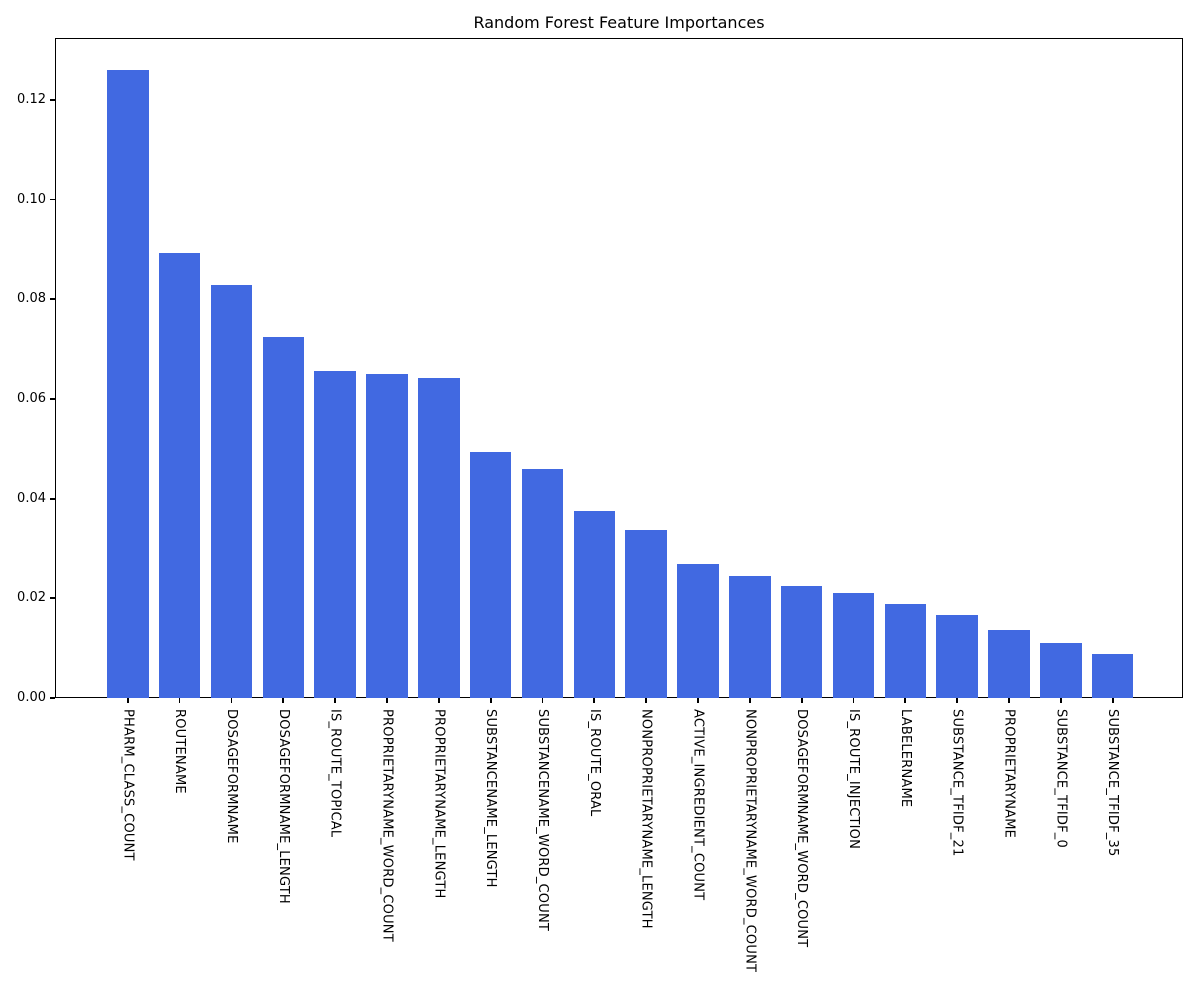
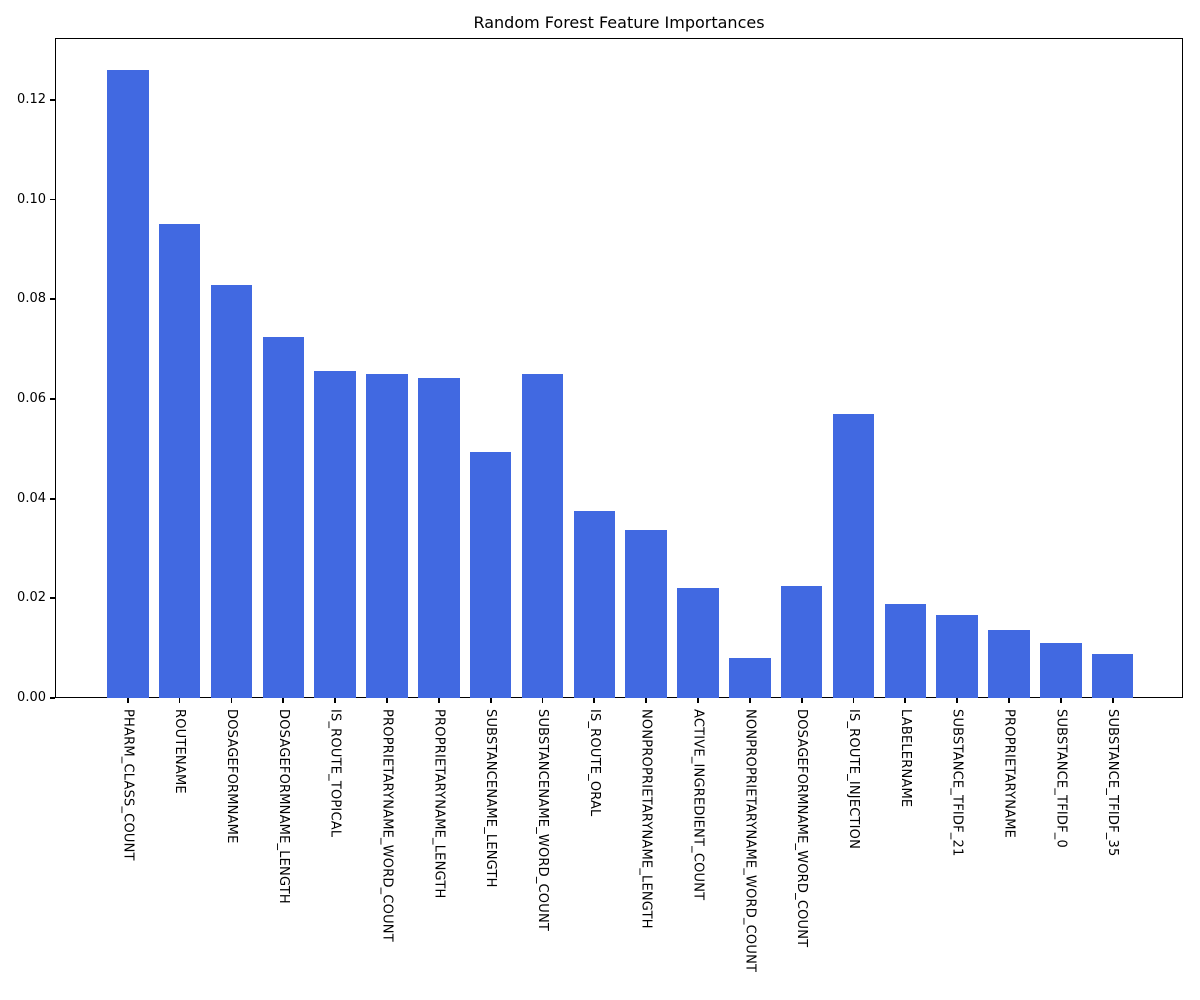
ROUTENAME: 0.089 -> 0.095
SUBSTANCENAME_WORD_COUNT: 0.046 -> 0.065
ACTIVE_INGREDIENT_COUNT: 0.027 -> 0.022
NONPROPRIETARYNAME_WORD_COUNT: 0.024 -> 0.008
IS_ROUTE_INJECTION: 0.021 -> 0.057
